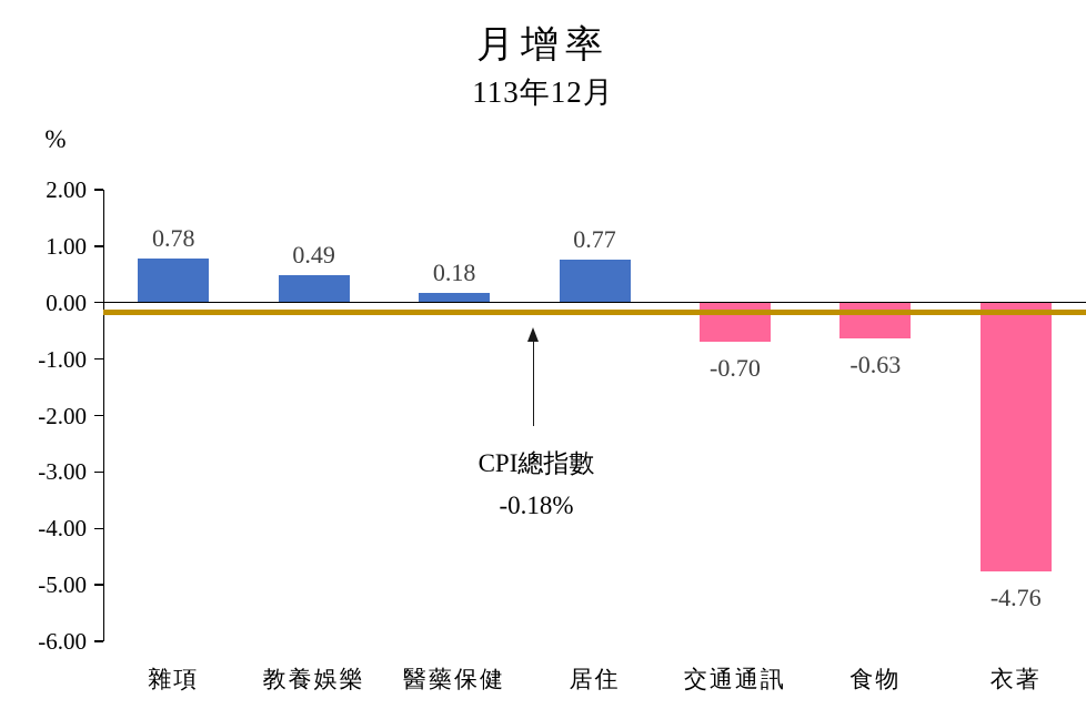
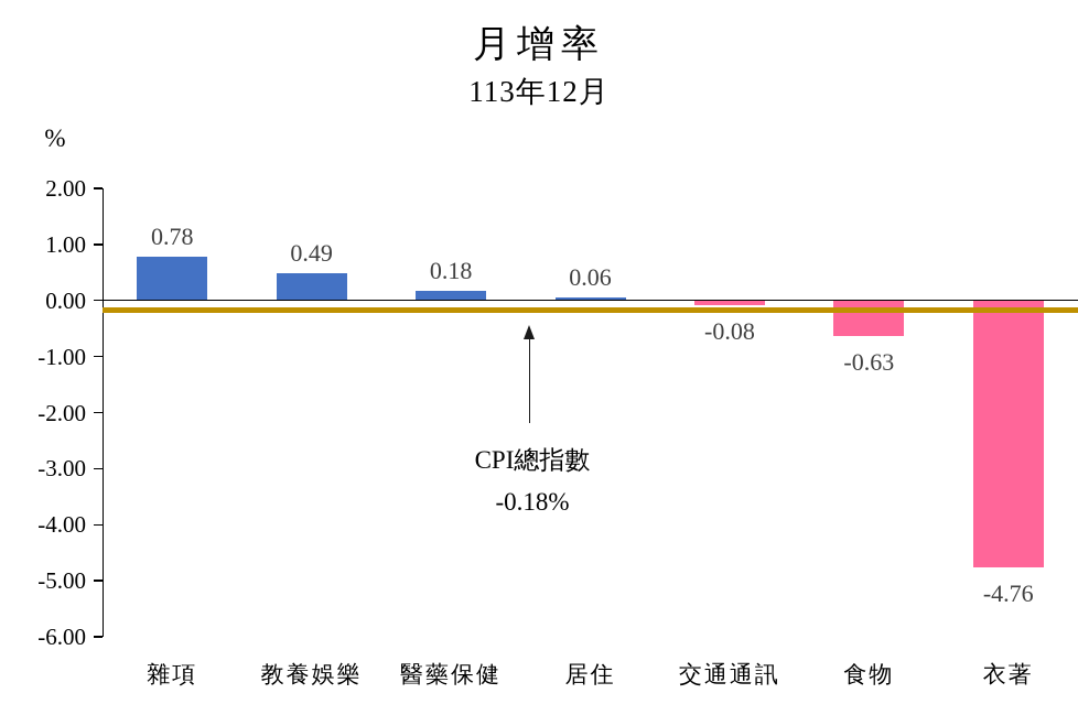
居住: 0.77 -> 0.06
交通通訊: -0.70 -> -0.08
